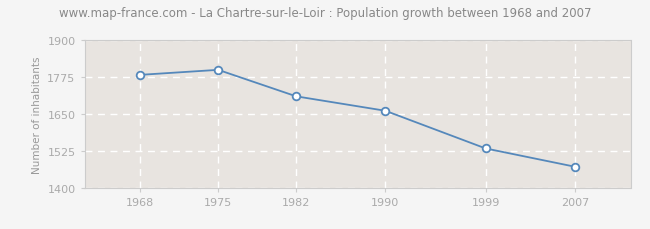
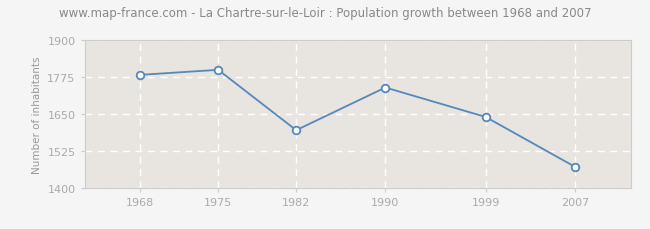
1982: 1710 -> 1595
1990: 1661 -> 1740
1999: 1533 -> 1640
